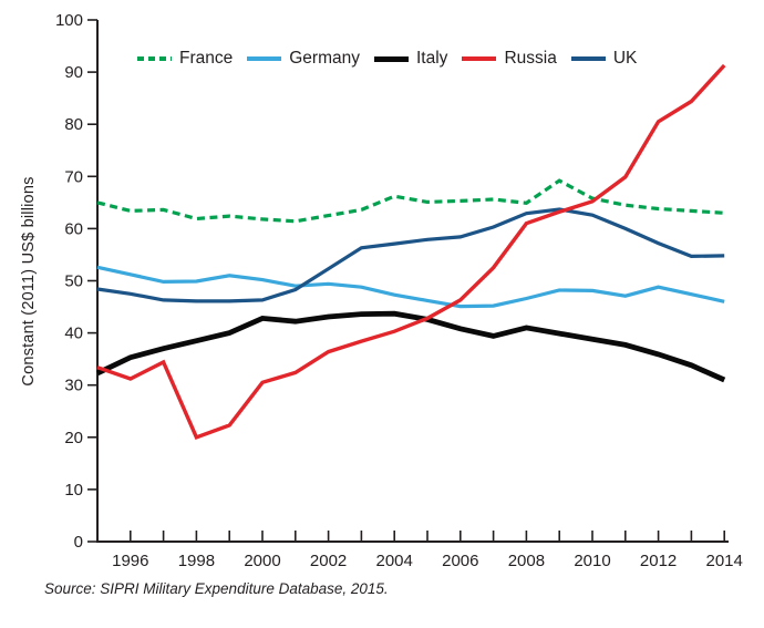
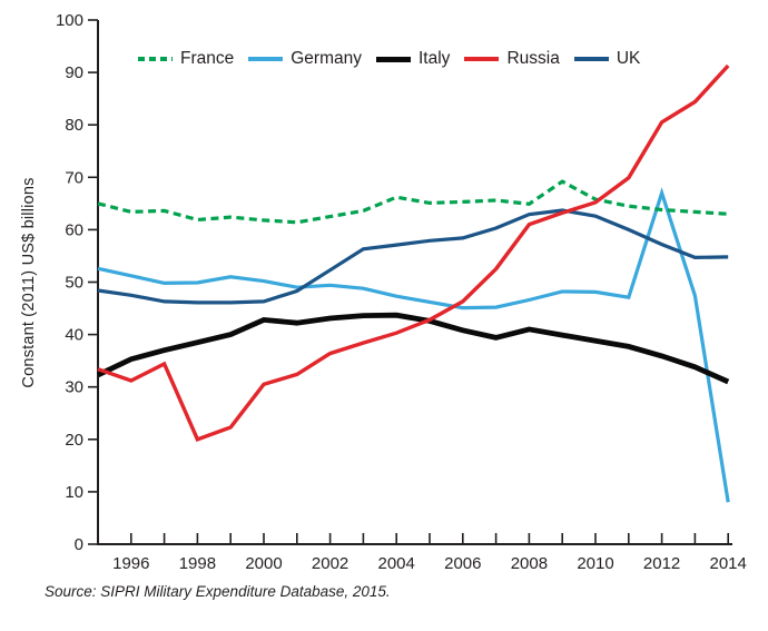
Germany/2012: 49 -> 67
Germany/2014: 46 -> 8
